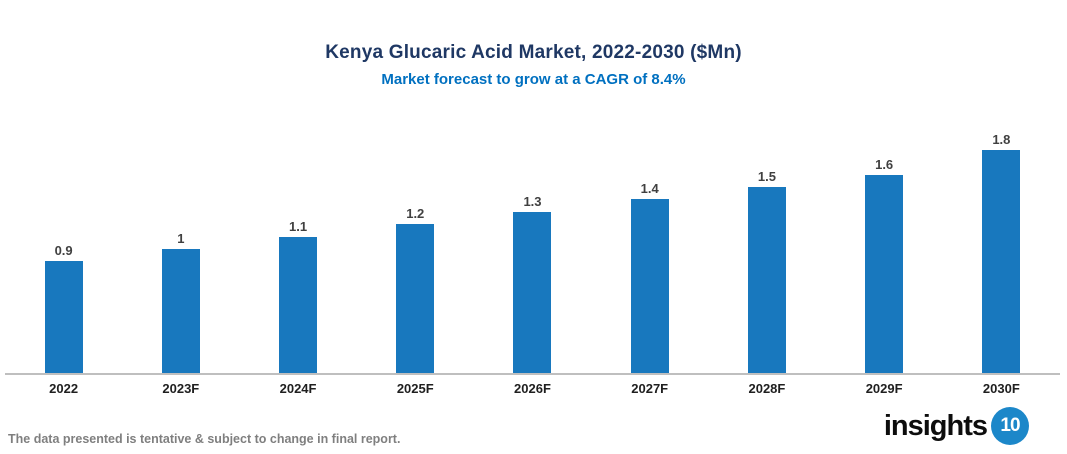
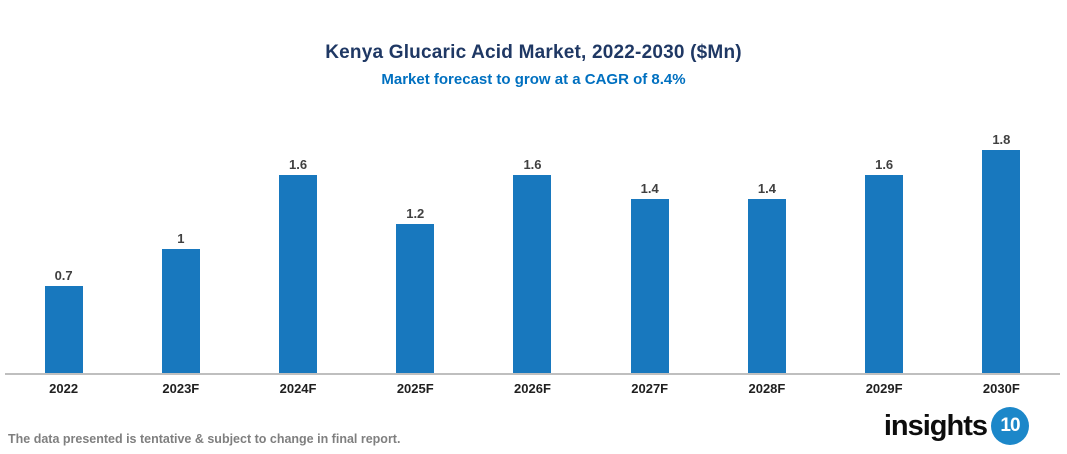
2022: 0.9 -> 0.7
2024F: 1.1 -> 1.6
2026F: 1.3 -> 1.6
2028F: 1.5 -> 1.4
